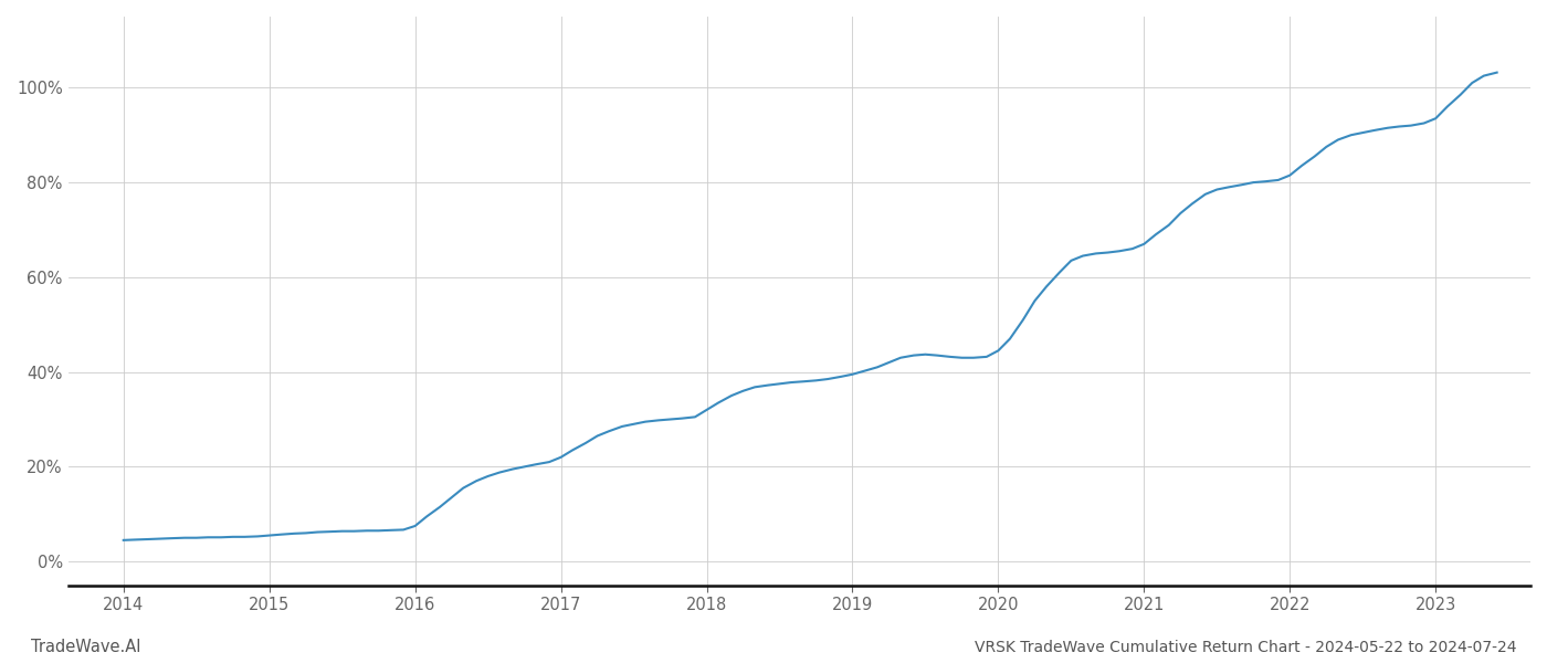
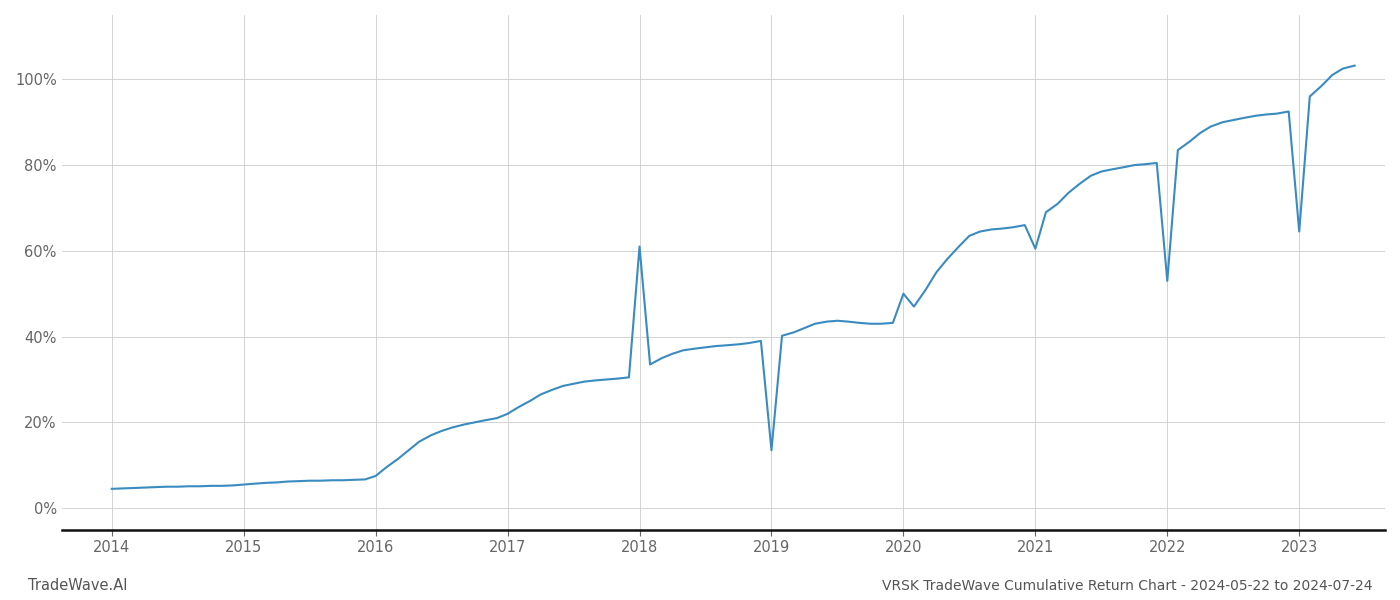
2018: 32.0% -> 61.0%
2019: 39.5% -> 13.5%
2020: 44.5% -> 50.0%
2021: 67.0% -> 60.5%
2022: 81.5% -> 53.0%
2023: 93.5% -> 64.5%
